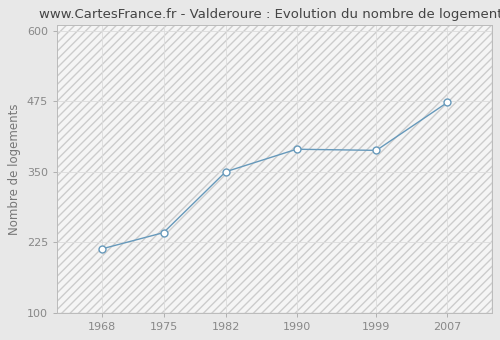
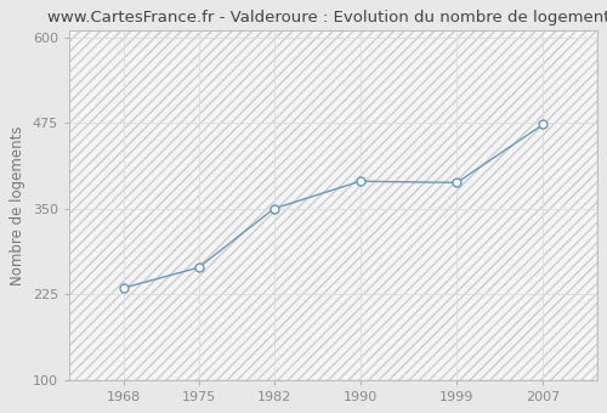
1968: 213 -> 234
1975: 242 -> 264
